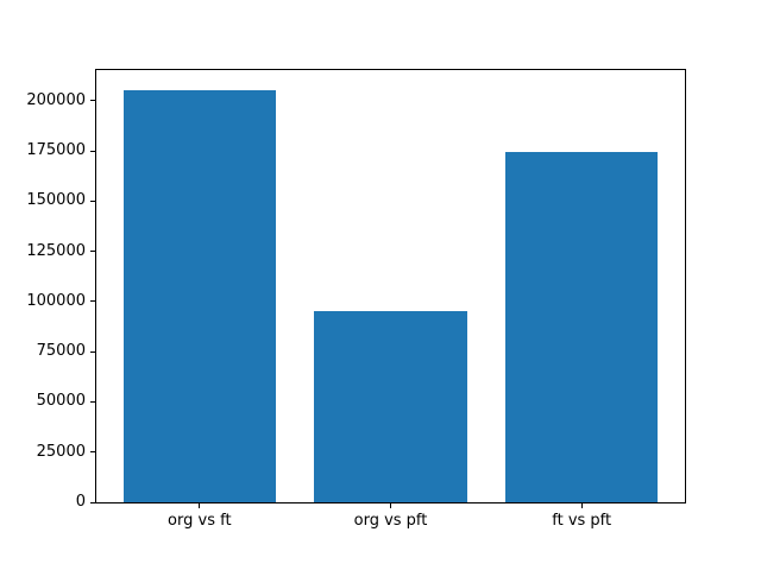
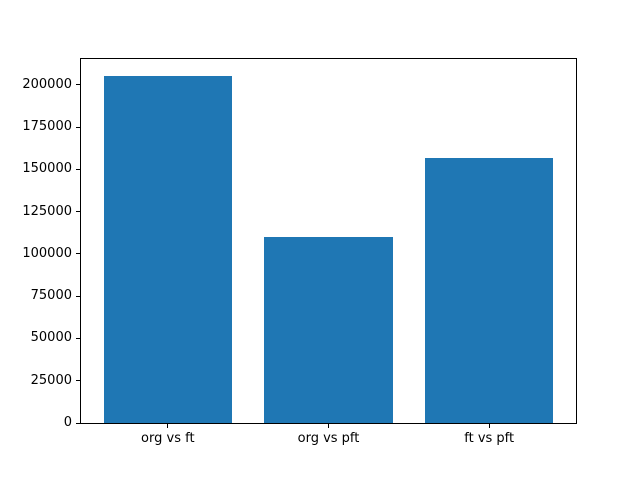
org vs pft: 95000 -> 110000
ft vs pft: 174000 -> 157000
